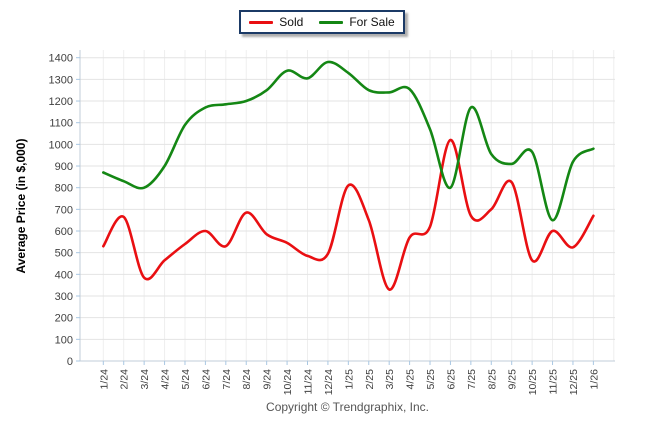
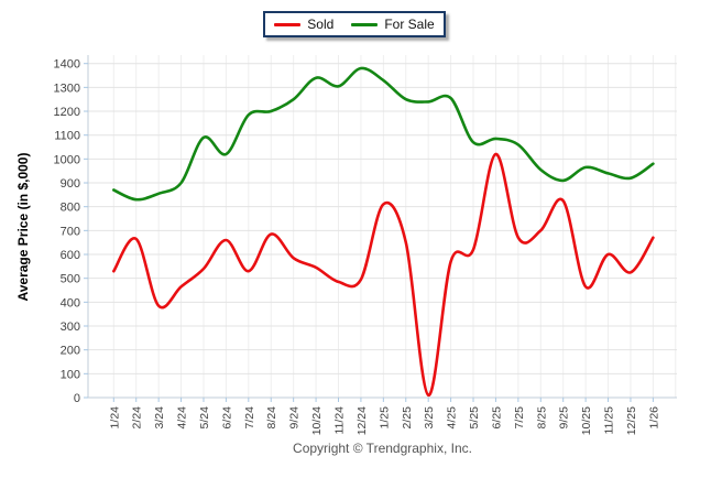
For Sale/3/24: 800 -> 860
Sold/6/24: 600 -> 660
For Sale/6/24: 1170 -> 1020
Sold/3/25: 330 -> 10
For Sale/6/25: 800 -> 1080
For Sale/7/25: 1170 -> 1060
For Sale/11/25: 650 -> 940
